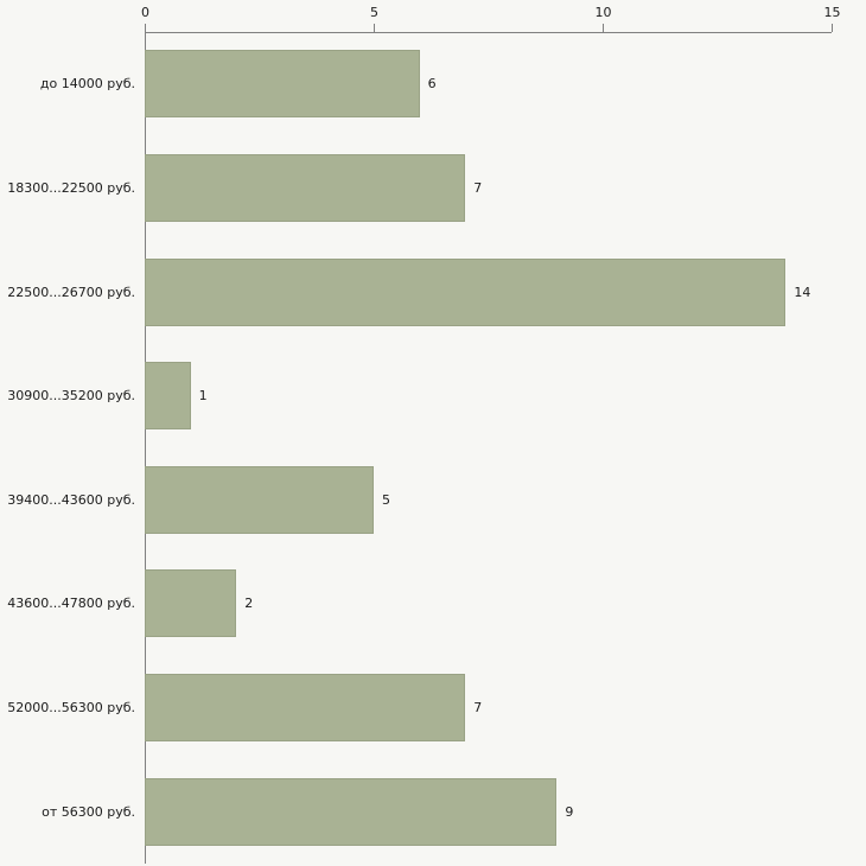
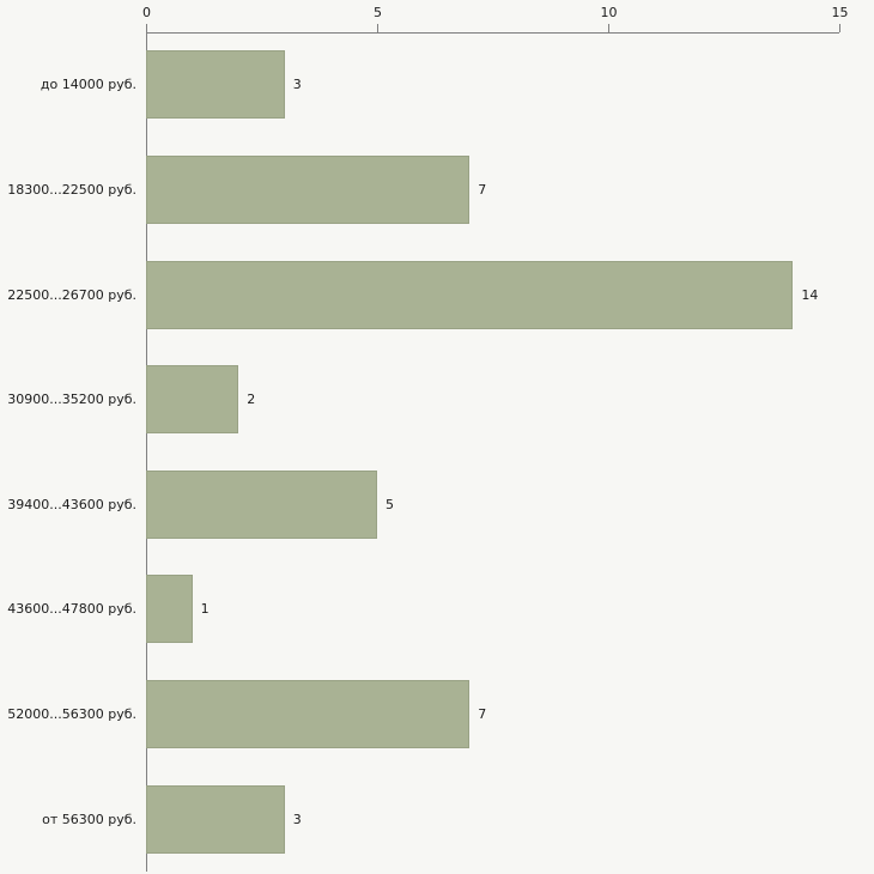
до 14000 руб.: 6 -> 3
30900...35200 руб.: 1 -> 2
43600...47800 руб.: 2 -> 1
от 56300 руб.: 9 -> 3
